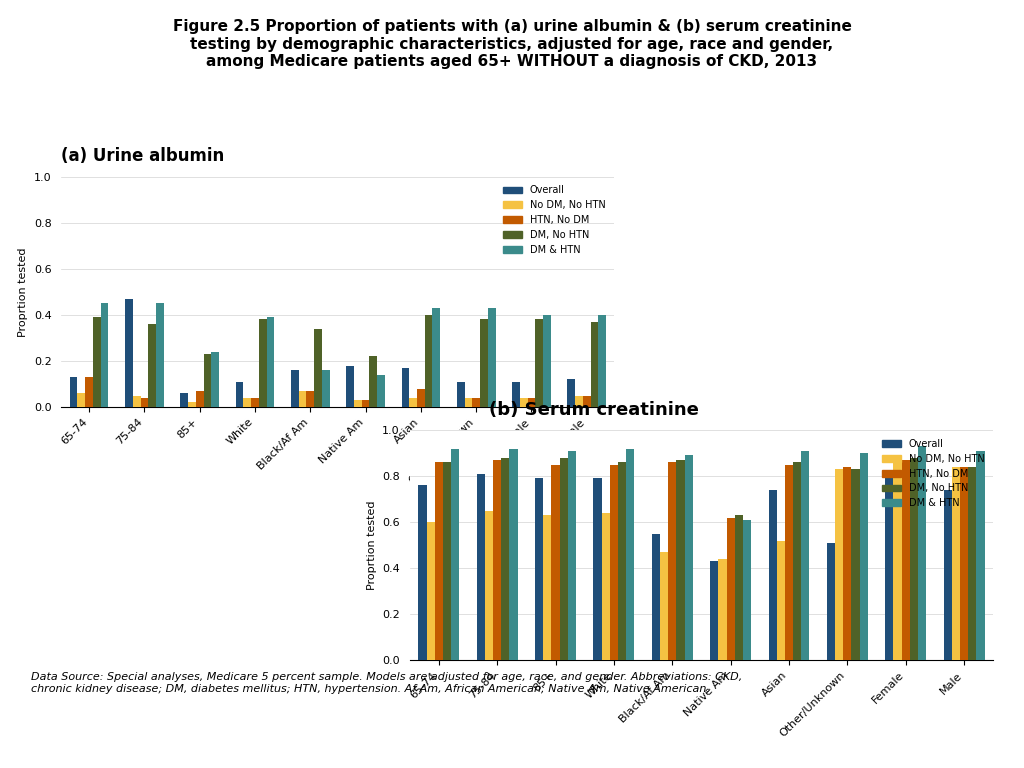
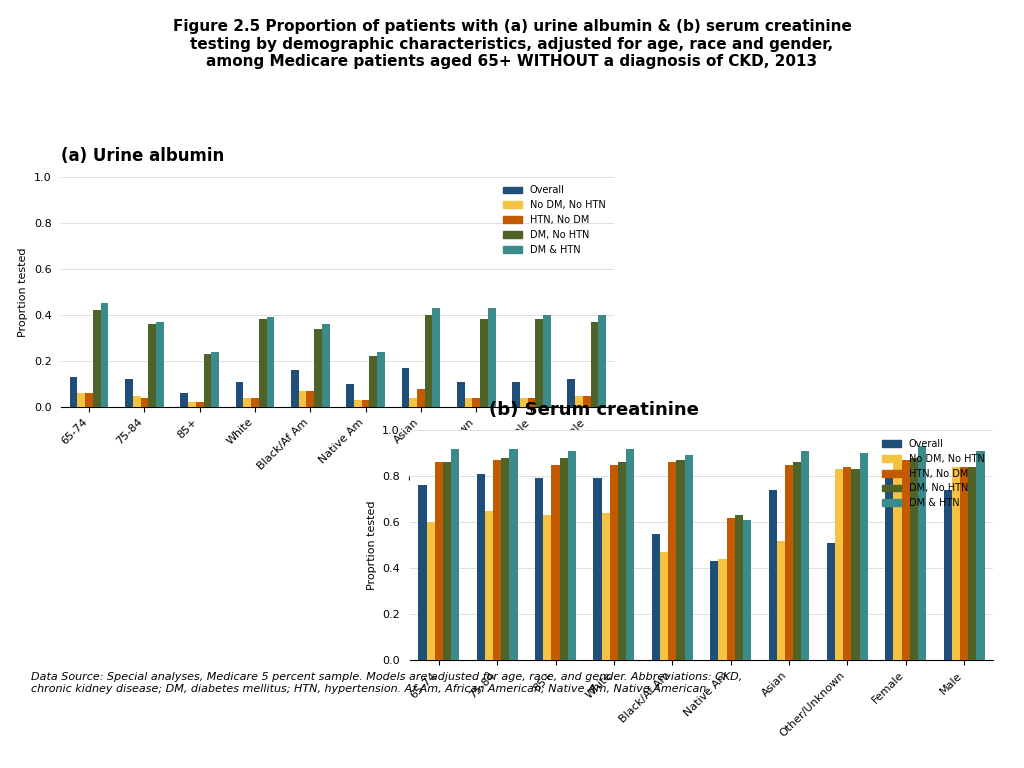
HTN, No DM/65-74: 0.13 -> 0.06
DM, No HTN/65-74: 0.39 -> 0.42
Overall/75-84: 0.47 -> 0.12
DM & HTN/75-84: 0.45 -> 0.37
HTN, No DM/85+: 0.07 -> 0.02
DM & HTN/Black/Af Am: 0.16 -> 0.36
Overall/Native Am: 0.18 -> 0.10
DM & HTN/Native Am: 0.14 -> 0.24
